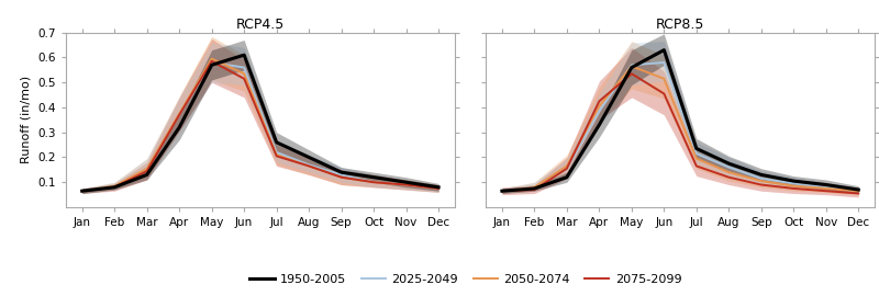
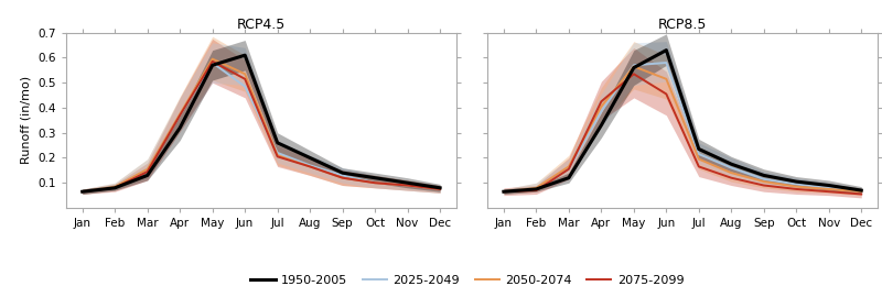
RCP4.5/2025-2049/Jun: 0.560 -> 0.485
